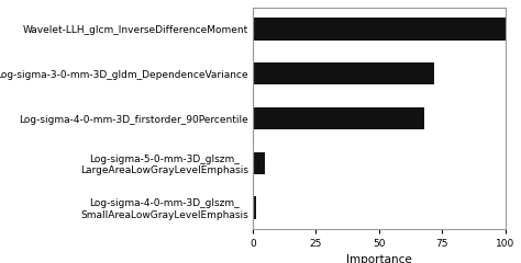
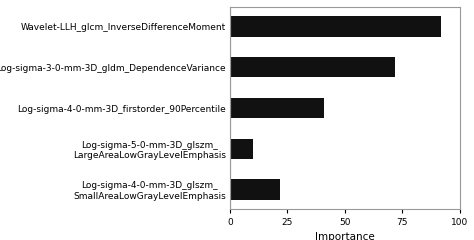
Wavelet-LLH_glcm_InverseDifferenceMoment: 100.0 -> 92.0
Log-sigma-4-0-mm-3D_firstorder_90Percentile: 68.0 -> 41.0
Log-sigma-5-0-mm-3D_glszm_ LargeAreaLowGrayLevelEmphasis: 5.0 -> 10.0
Log-sigma-4-0-mm-3D_glszm_ SmallAreaLowGrayLevelEmphasis: 1.2 -> 22.0
